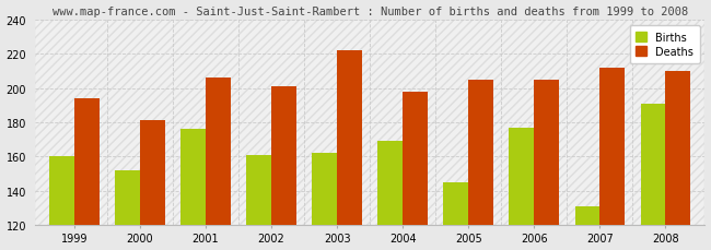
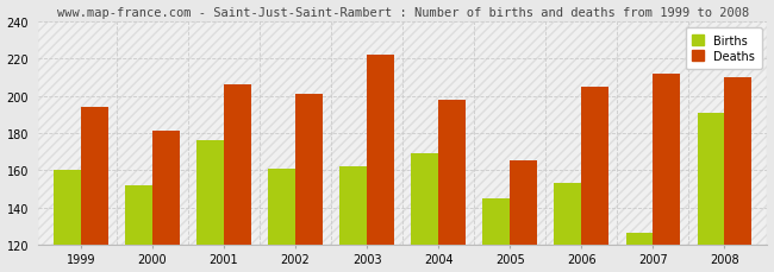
Deaths/2005: 205 -> 165
Births/2006: 177 -> 153
Births/2007: 131 -> 126
